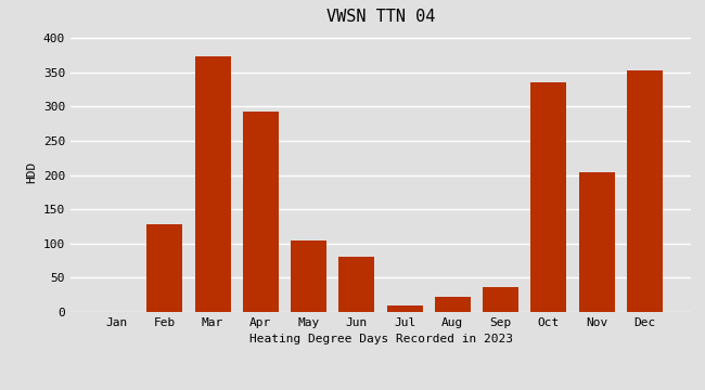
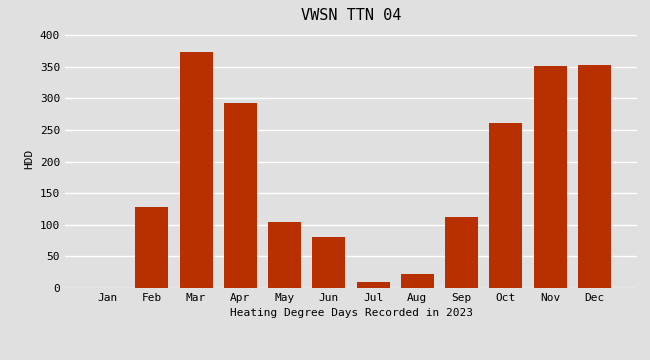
Sep: 36 -> 112
Oct: 336 -> 261
Nov: 204 -> 351
